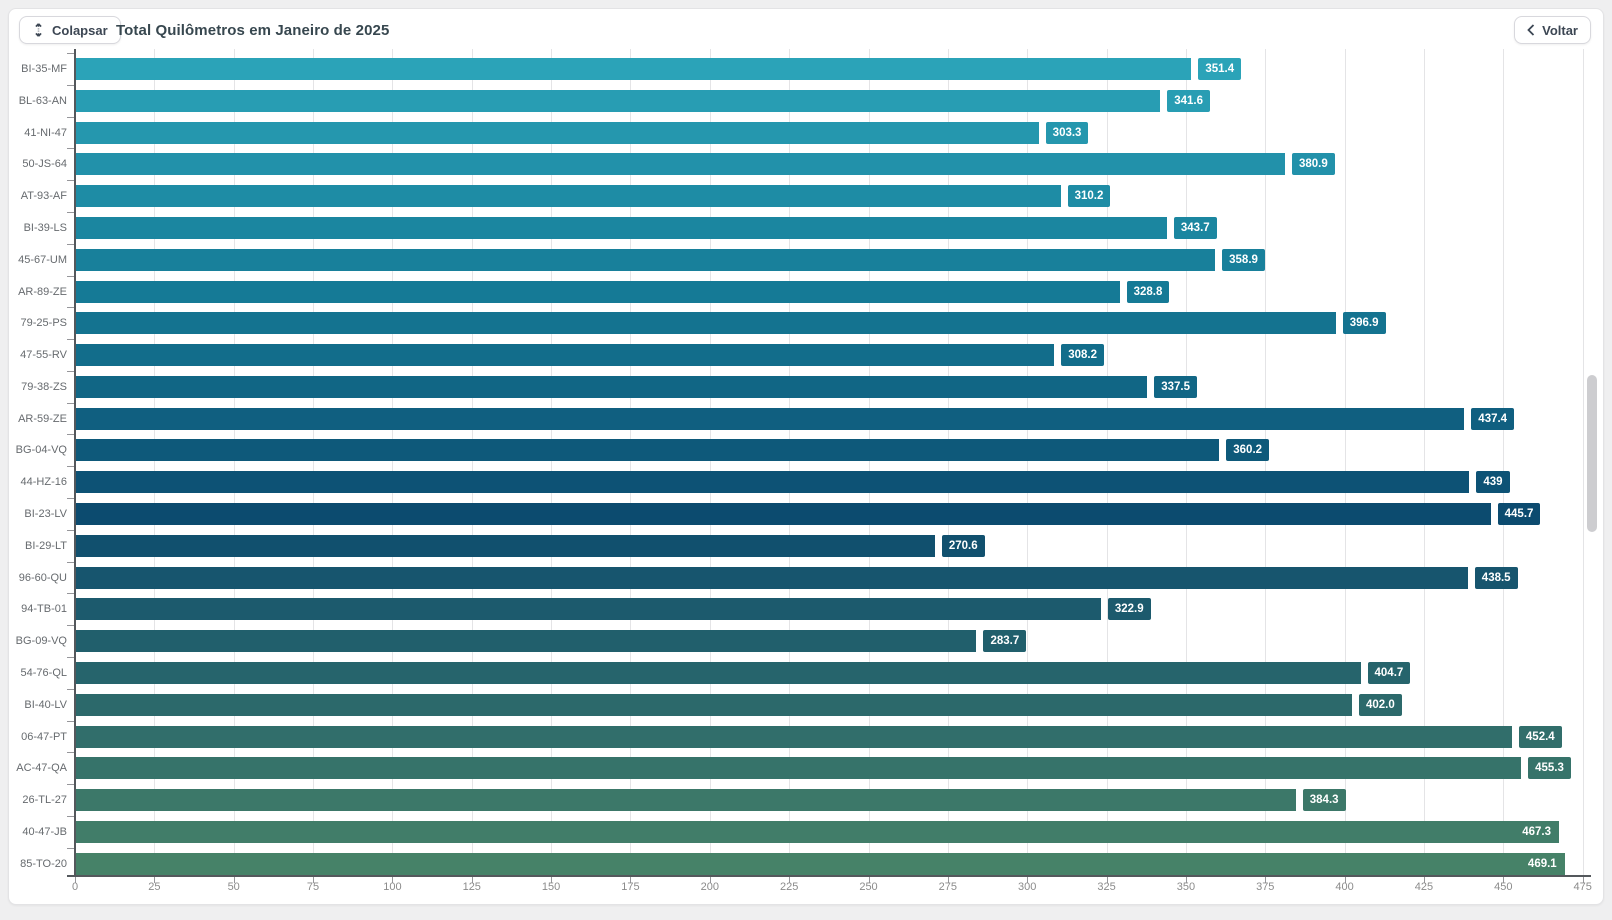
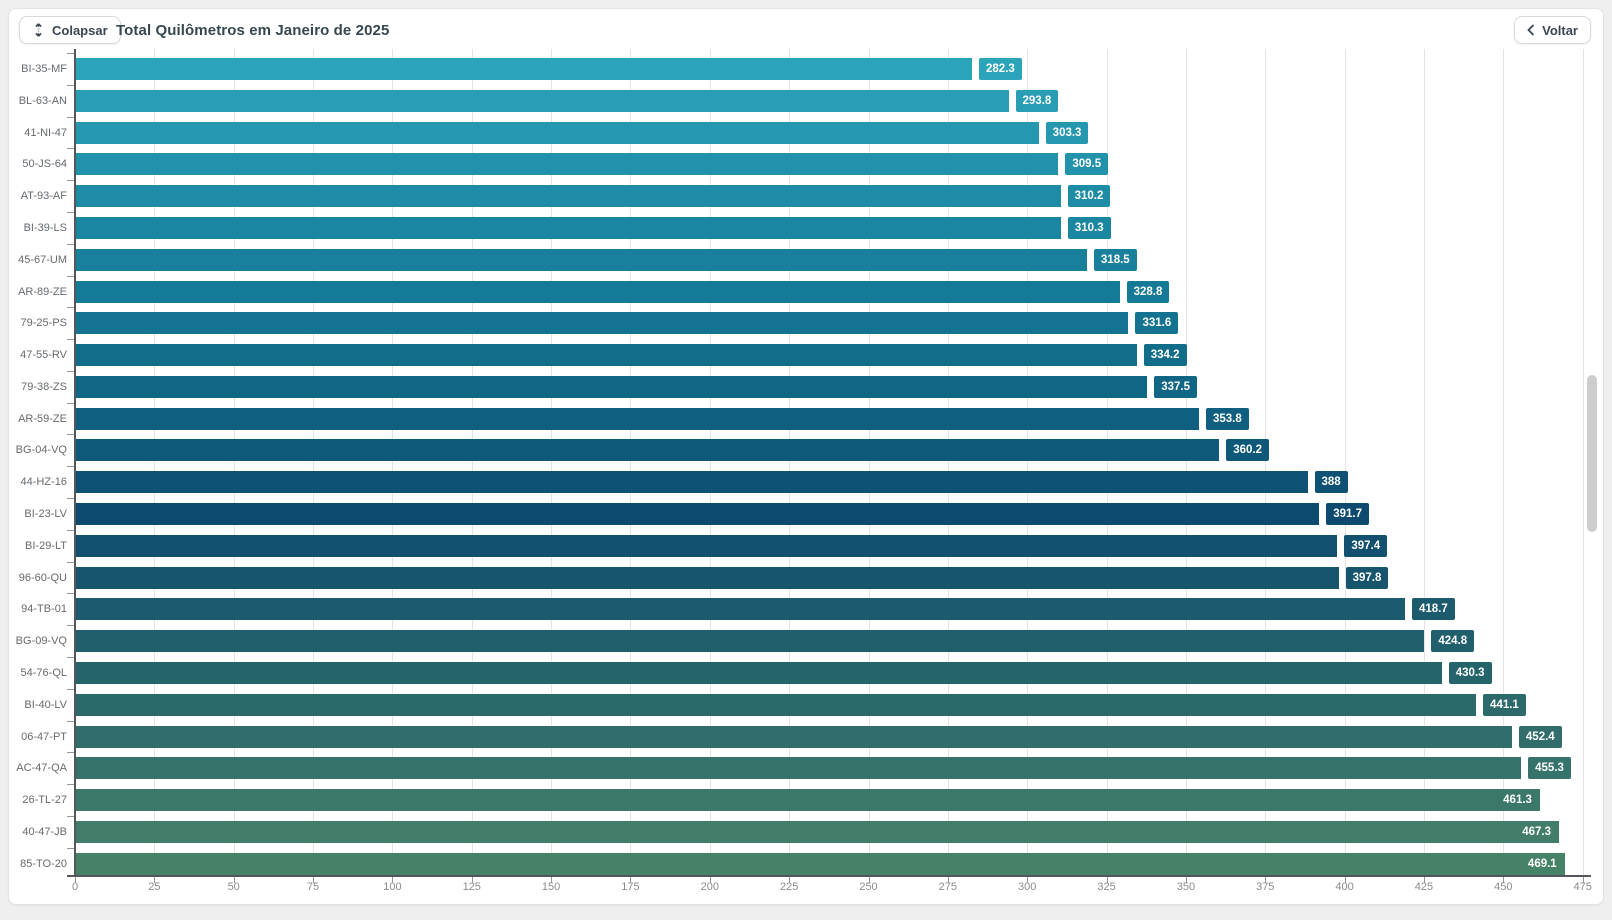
BI-35-MF: 351.4 -> 282.3
BL-63-AN: 341.6 -> 293.8
50-JS-64: 380.9 -> 309.5
BI-39-LS: 343.7 -> 310.3
45-67-UM: 358.9 -> 318.5
79-25-PS: 396.9 -> 331.6
47-55-RV: 308.2 -> 334.2
AR-59-ZE: 437.4 -> 353.8
44-HZ-16: 439 -> 388
BI-23-LV: 445.7 -> 391.7
BI-29-LT: 270.6 -> 397.4
96-60-QU: 438.5 -> 397.8
94-TB-01: 322.9 -> 418.7
BG-09-VQ: 283.7 -> 424.8
54-76-QL: 404.7 -> 430.3
BI-40-LV: 402.0 -> 441.1
26-TL-27: 384.3 -> 461.3
